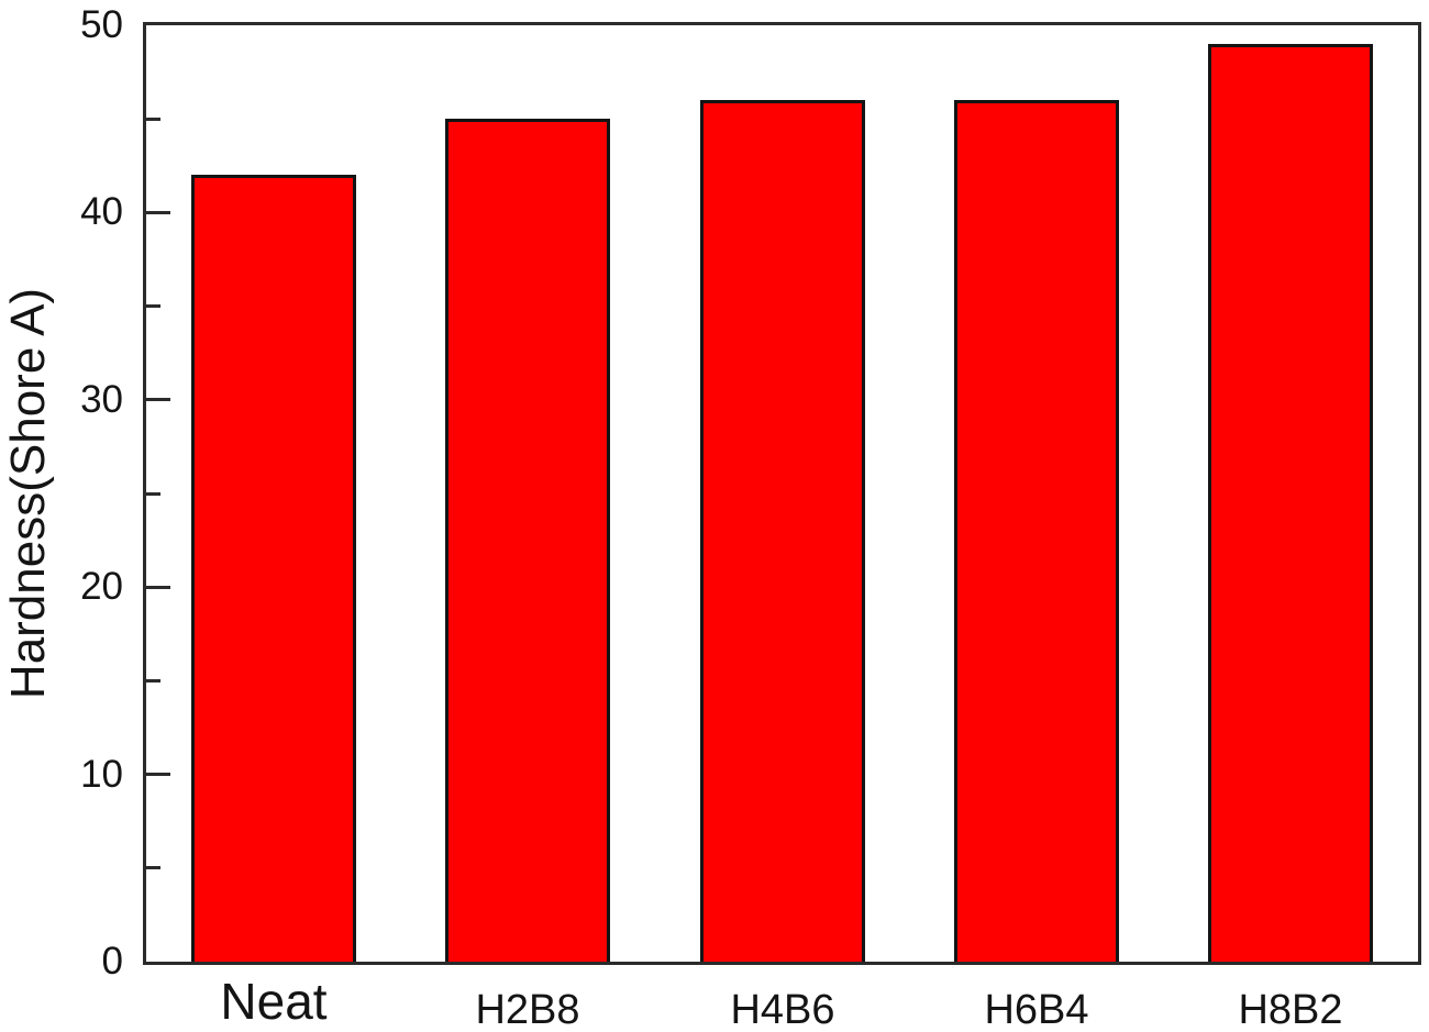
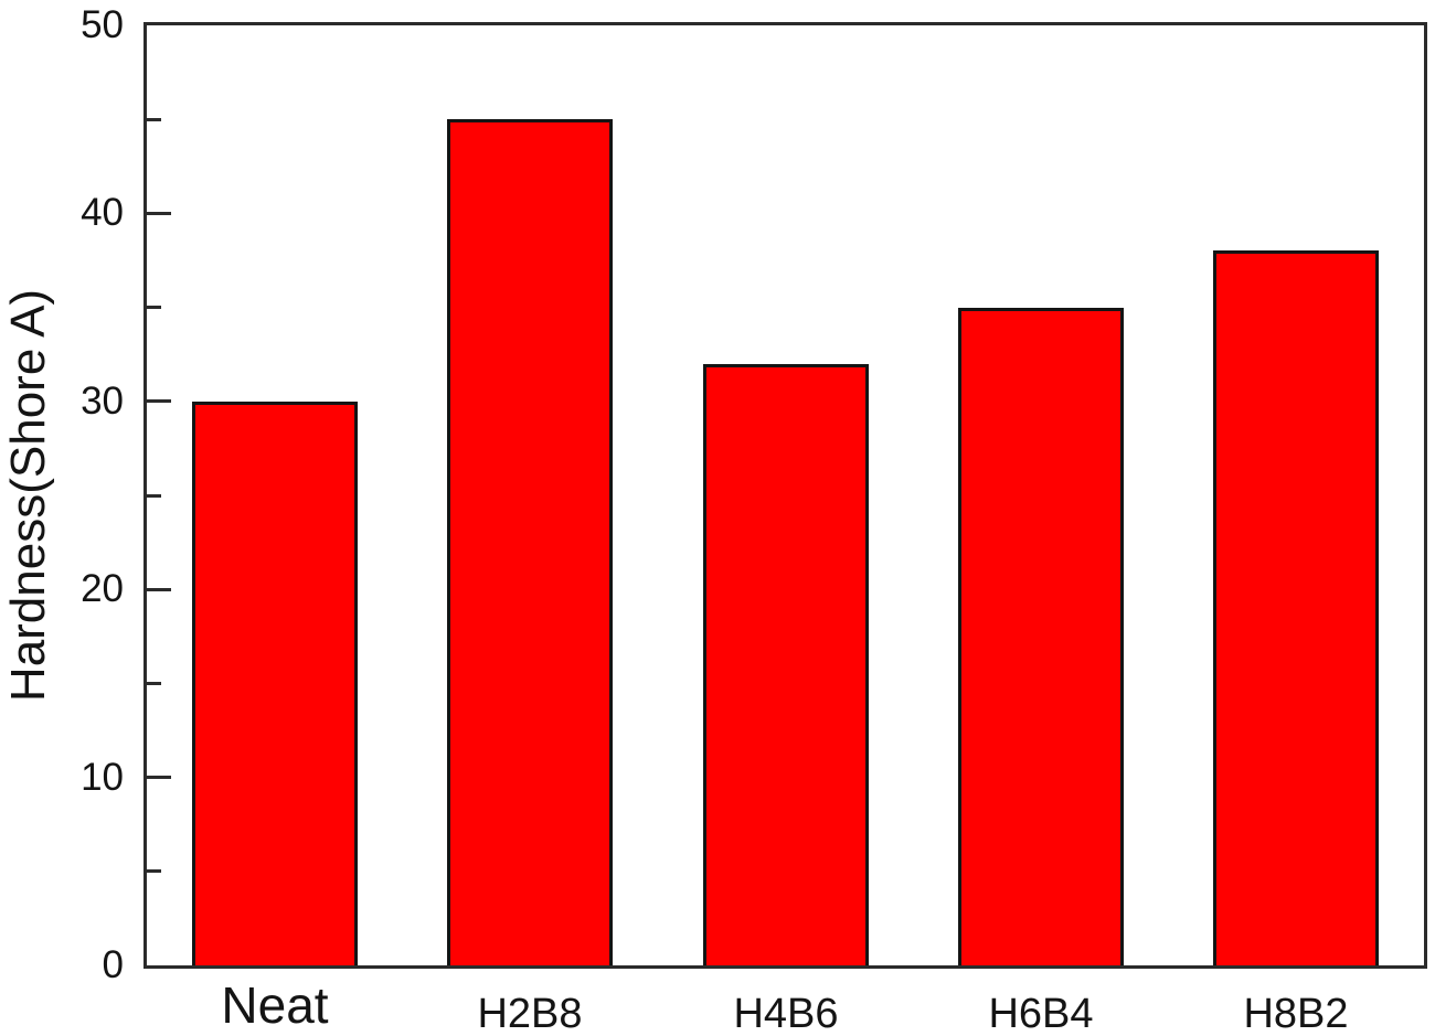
Neat: 42 -> 30
H4B6: 46 -> 32
H6B4: 46 -> 35
H8B2: 49 -> 38
